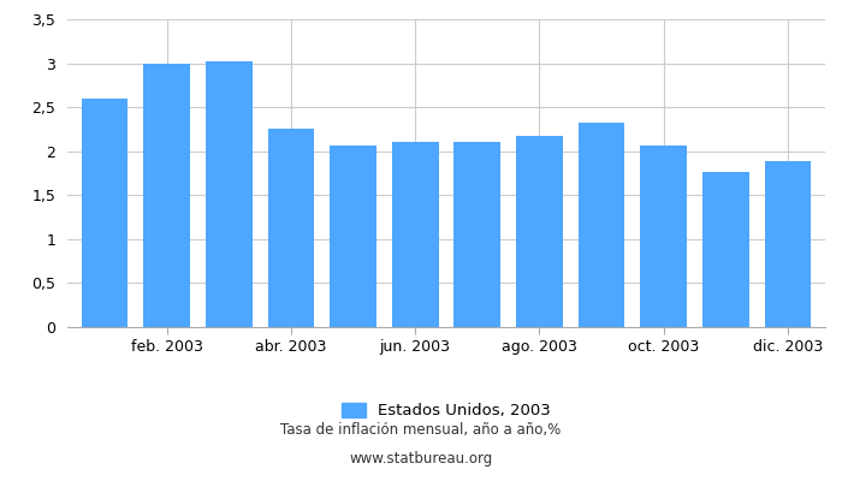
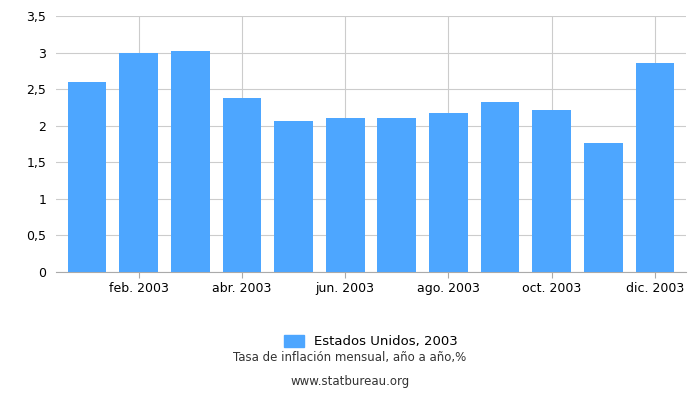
abr. 2003: 2,25 -> 2,38
oct. 2003: 2,06 -> 2,22
dic. 2003: 1,88 -> 2,86
